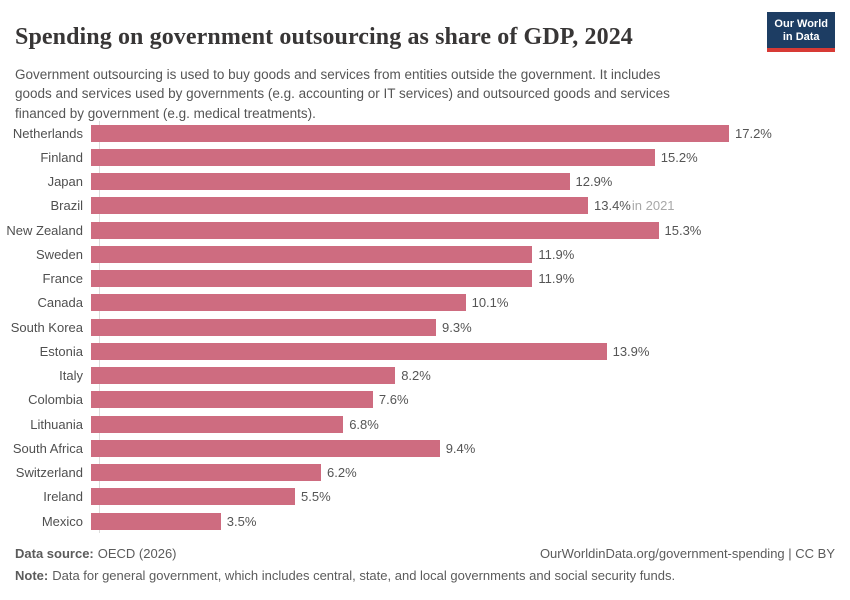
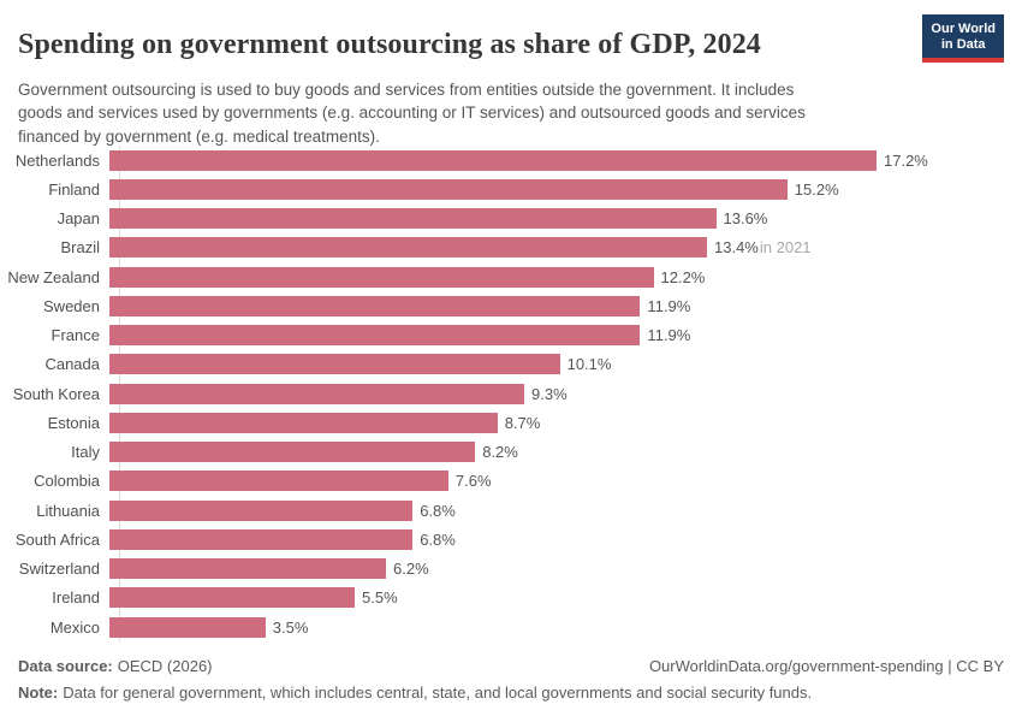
Japan: 12.9% -> 13.6%
New Zealand: 15.3% -> 12.2%
Estonia: 13.9% -> 8.7%
South Africa: 9.4% -> 6.8%
